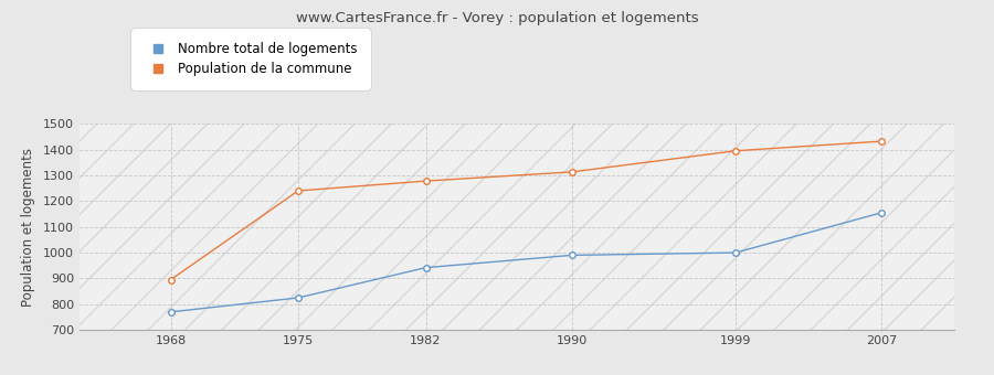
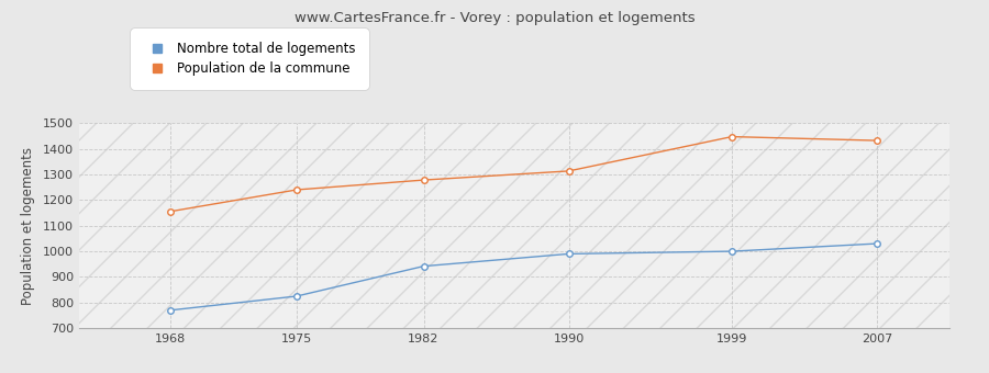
Population de la commune/1968: 895 -> 1155
Population de la commune/1999: 1395 -> 1447
Nombre total de logements/2007: 1155 -> 1030
